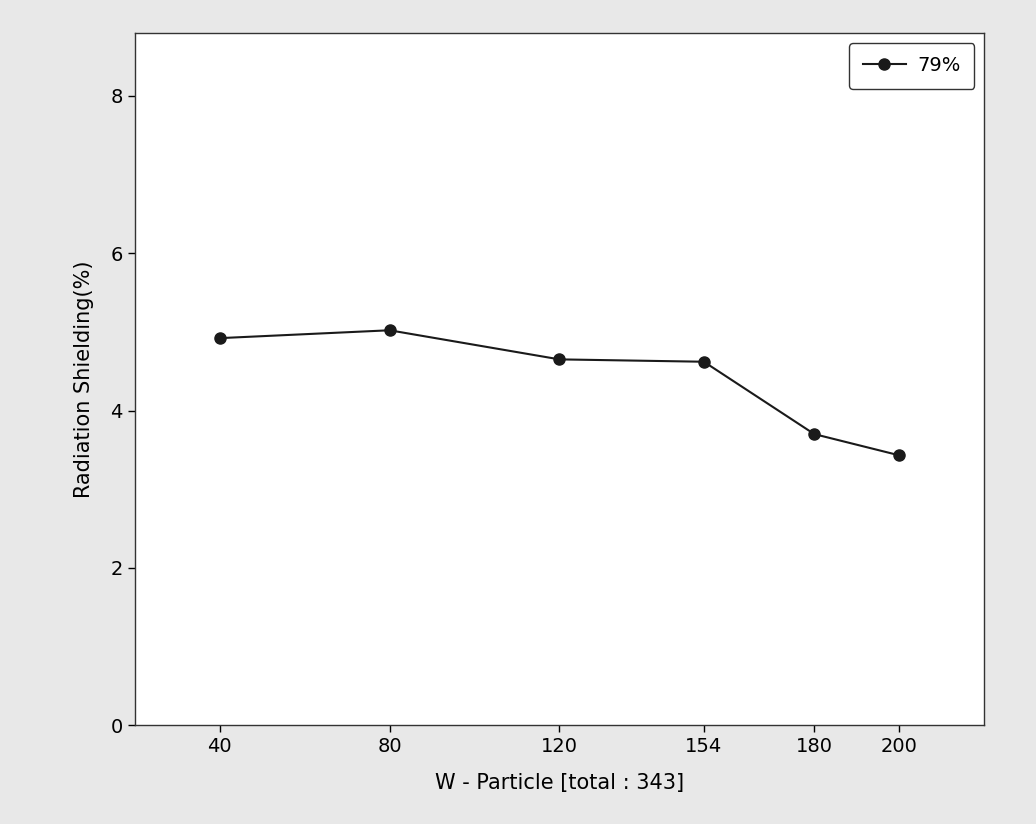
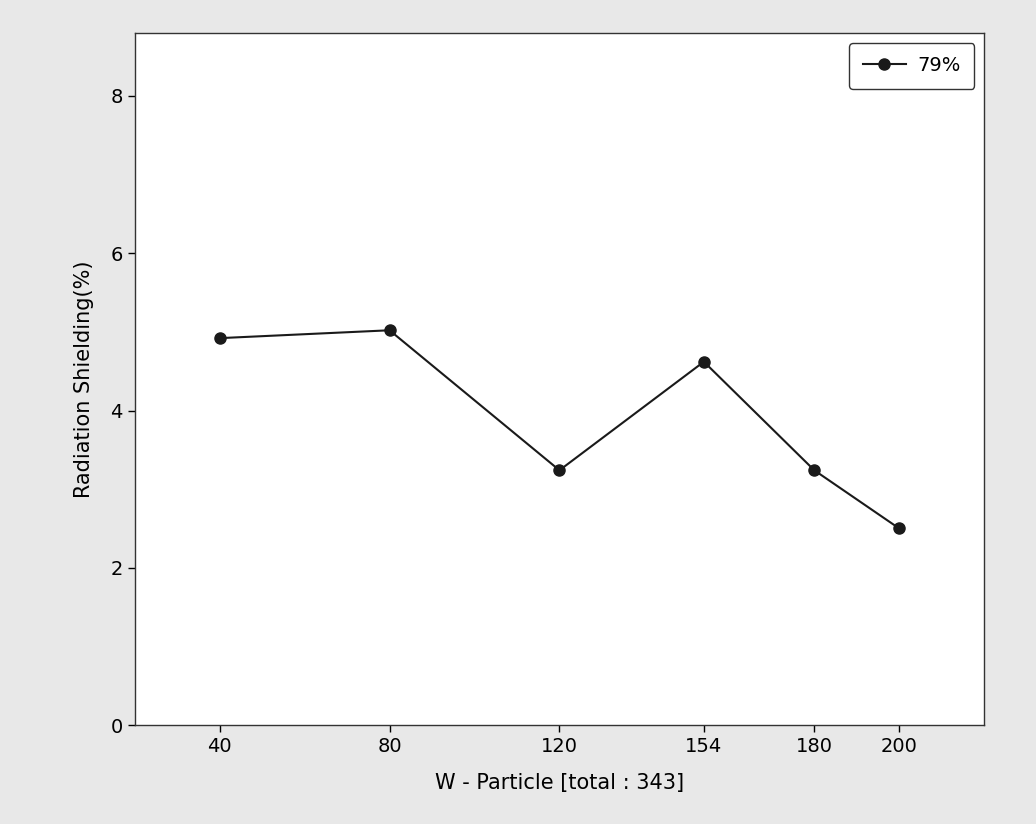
120: 4.65 -> 3.24
180: 3.70 -> 3.24
200: 3.43 -> 2.50
